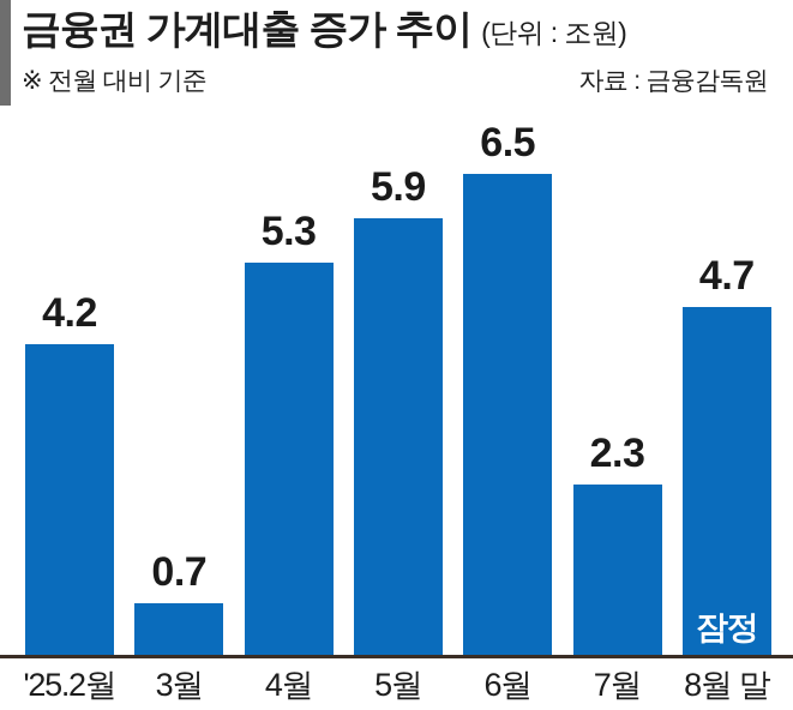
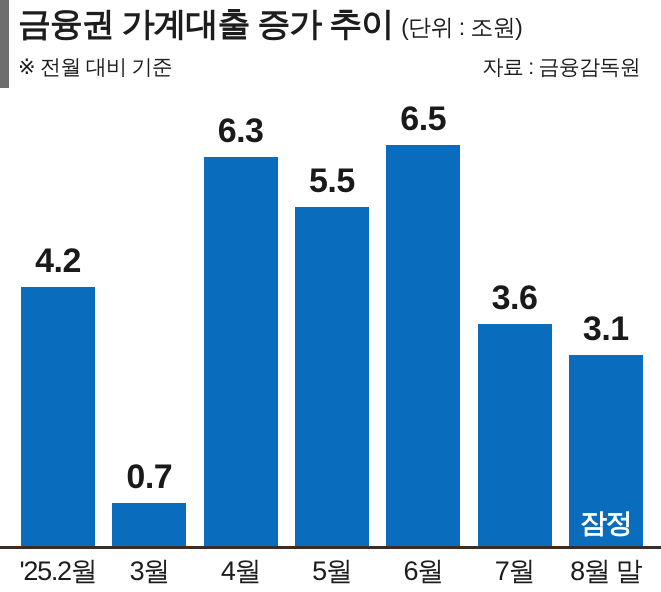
4월: 5.3 -> 6.3
5월: 5.9 -> 5.5
7월: 2.3 -> 3.6
8월 말: 4.7 -> 3.1
